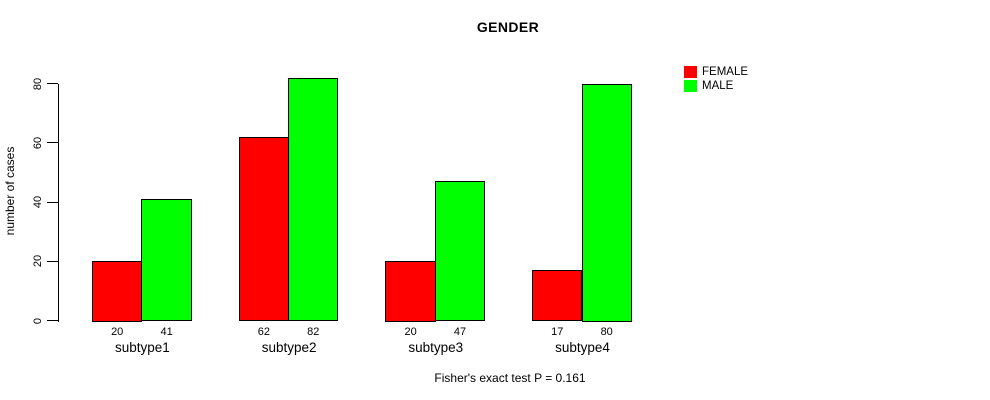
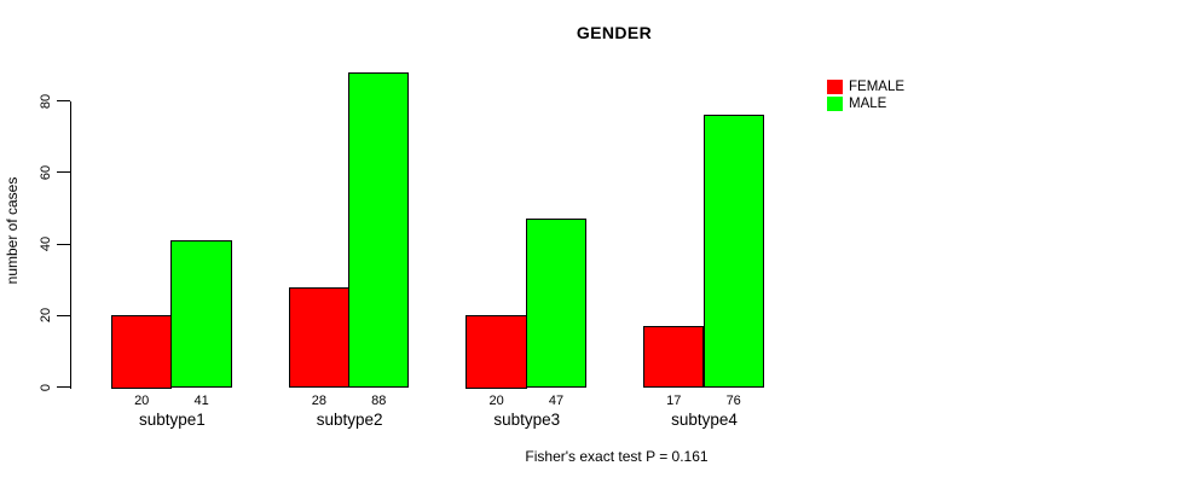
FEMALE/subtype2: 62 -> 28
MALE/subtype2: 82 -> 88
MALE/subtype4: 80 -> 76
